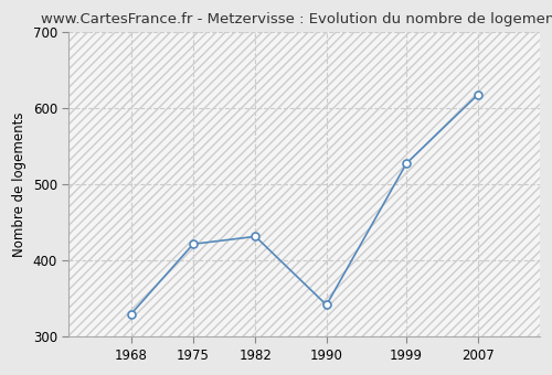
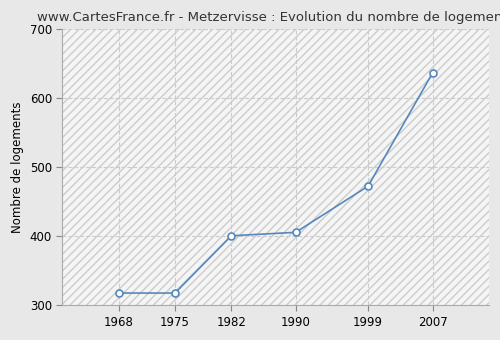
1968: 330 -> 318
1975: 422 -> 318
1982: 432 -> 401
1990: 342 -> 406
1999: 528 -> 473
2007: 618 -> 637
